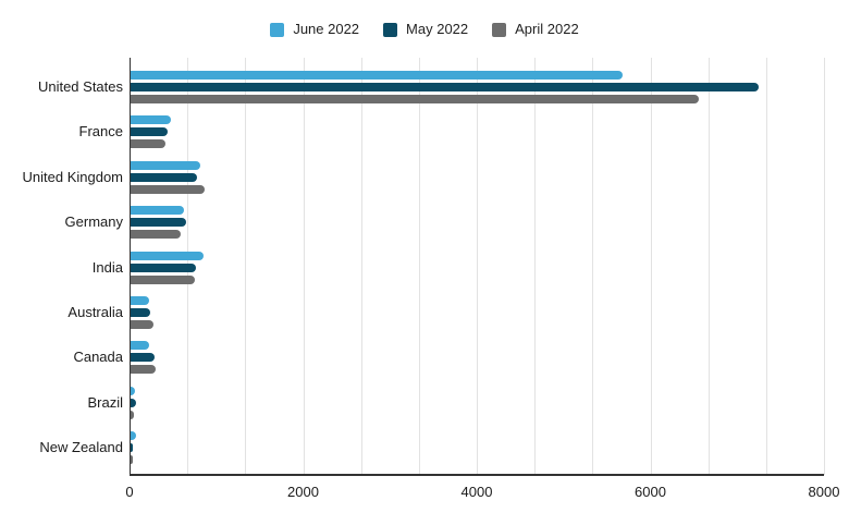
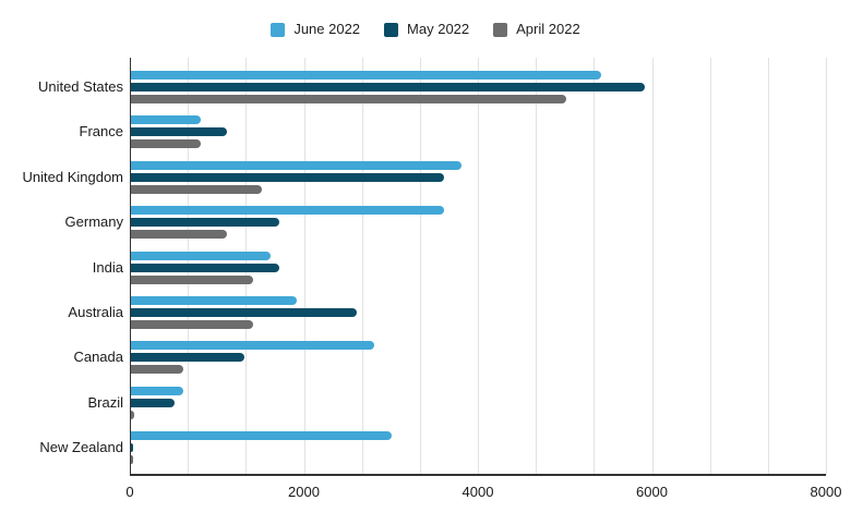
June 2022/United States: 5700 -> 5400
May 2022/United States: 7200 -> 5900
April 2022/United States: 6600 -> 5000
June 2022/France: 500 -> 800
May 2022/France: 400 -> 1100
April 2022/France: 400 -> 800
June 2022/United Kingdom: 800 -> 3800
May 2022/United Kingdom: 800 -> 3600
April 2022/United Kingdom: 900 -> 1500
June 2022/Germany: 600 -> 3600
May 2022/Germany: 600 -> 1700
April 2022/Germany: 600 -> 1100
June 2022/India: 800 -> 1600
May 2022/India: 800 -> 1700
April 2022/India: 700 -> 1400
June 2022/Australia: 200 -> 1900
May 2022/Australia: 200 -> 2600
April 2022/Australia: 300 -> 1400
June 2022/Canada: 200 -> 2800
May 2022/Canada: 300 -> 1300
April 2022/Canada: 300 -> 600
June 2022/Brazil: 100 -> 600
May 2022/Brazil: 100 -> 500
June 2022/New Zealand: 100 -> 3000
